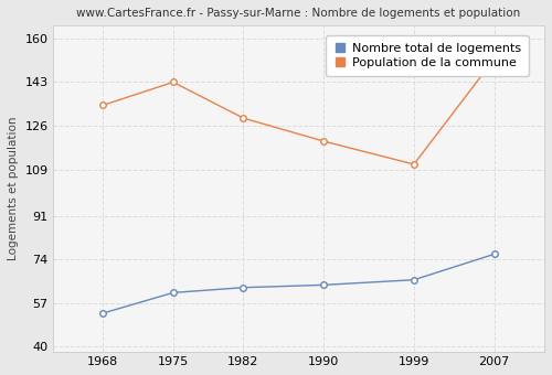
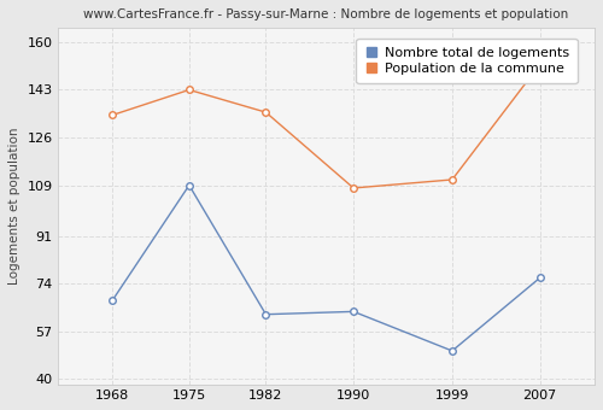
Nombre total de logements/1968: 53 -> 68
Nombre total de logements/1975: 61 -> 109
Population de la commune/1982: 129 -> 135
Population de la commune/1990: 120 -> 108
Nombre total de logements/1999: 66 -> 50
